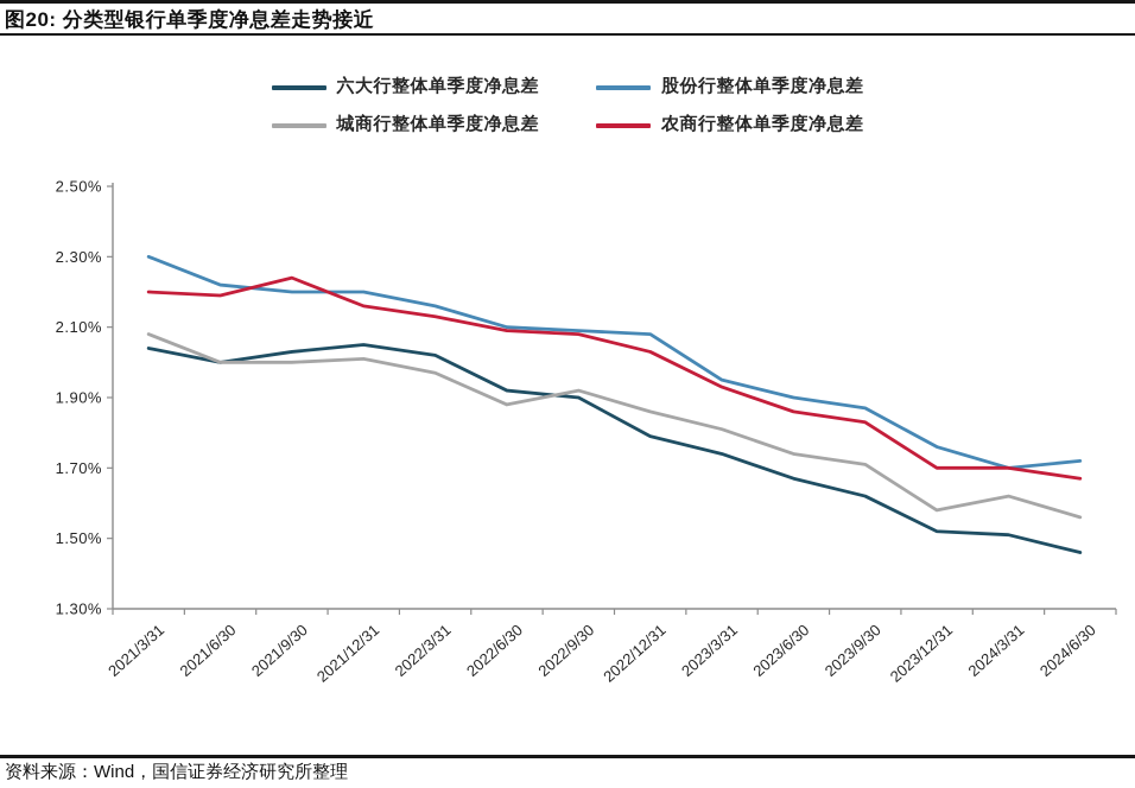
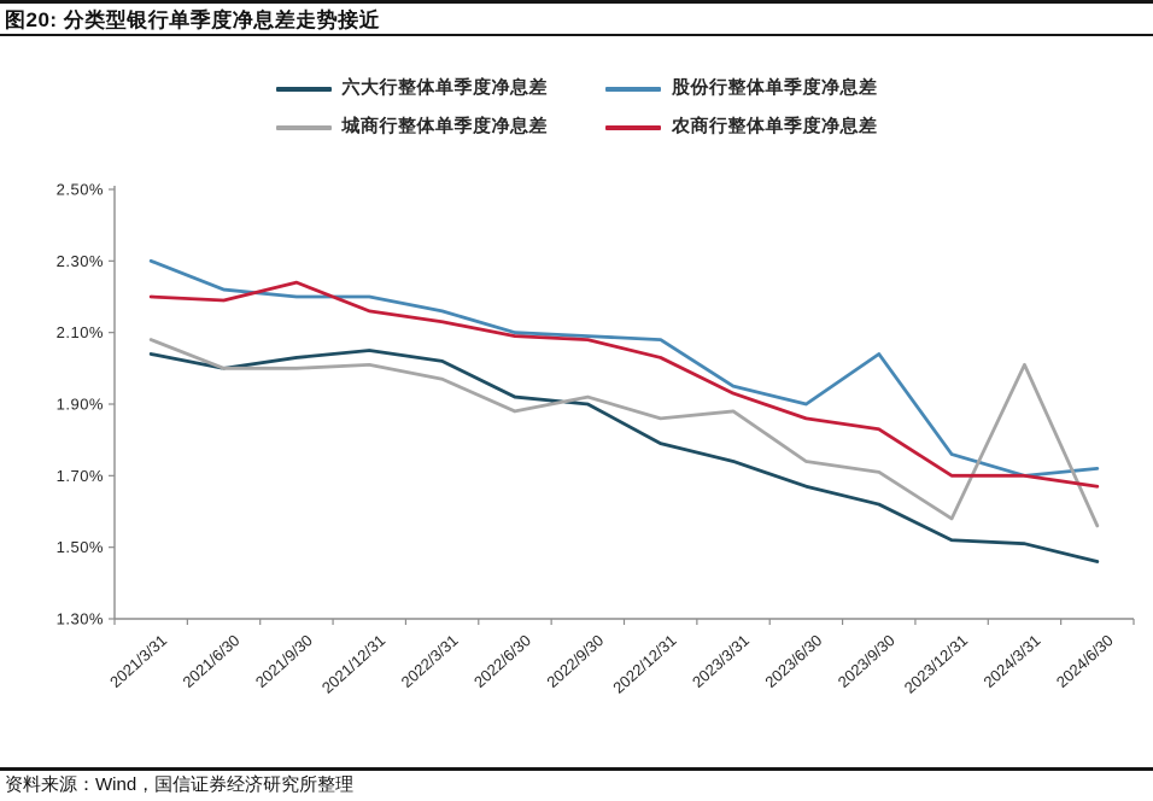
城商行整体单季度净息差/2023/3/31: 1.81% -> 1.88%
股份行整体单季度净息差/2023/9/30: 1.87% -> 2.04%
城商行整体单季度净息差/2024/3/31: 1.62% -> 2.01%
